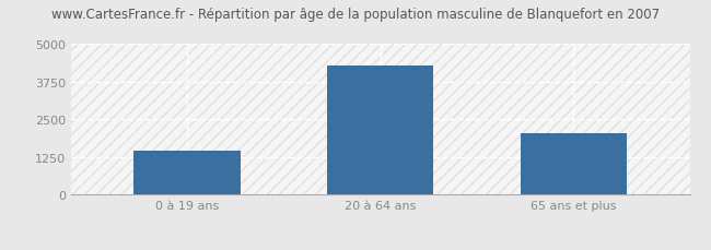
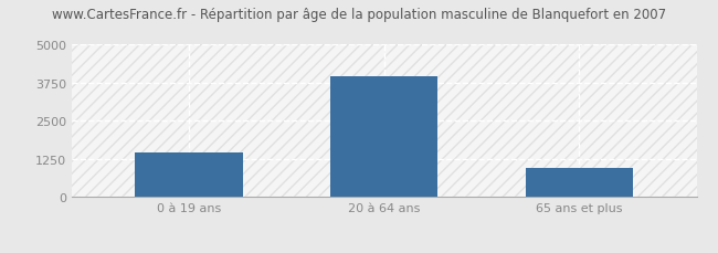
20 à 64 ans: 4300 -> 3950
65 ans et plus: 2050 -> 950
